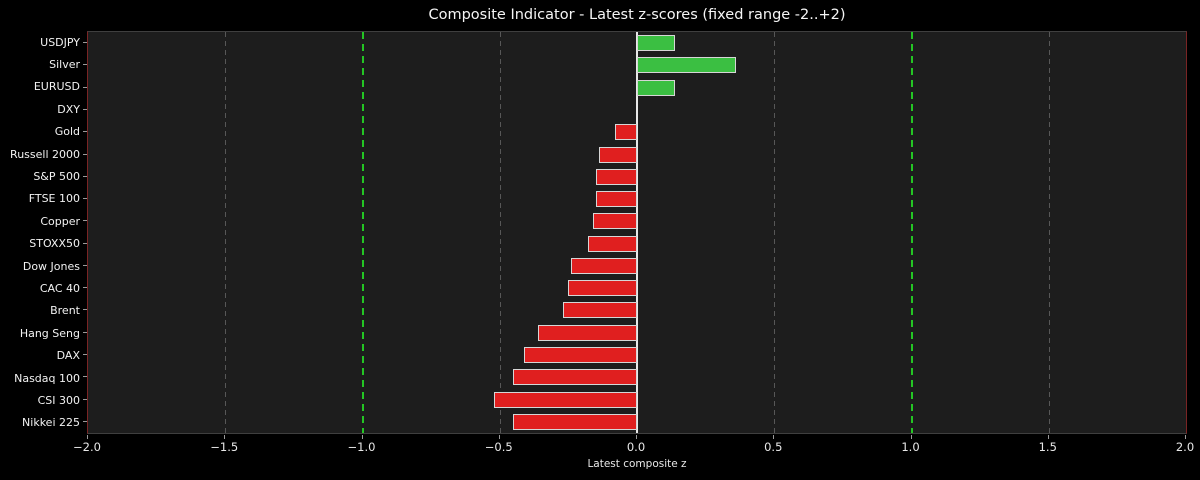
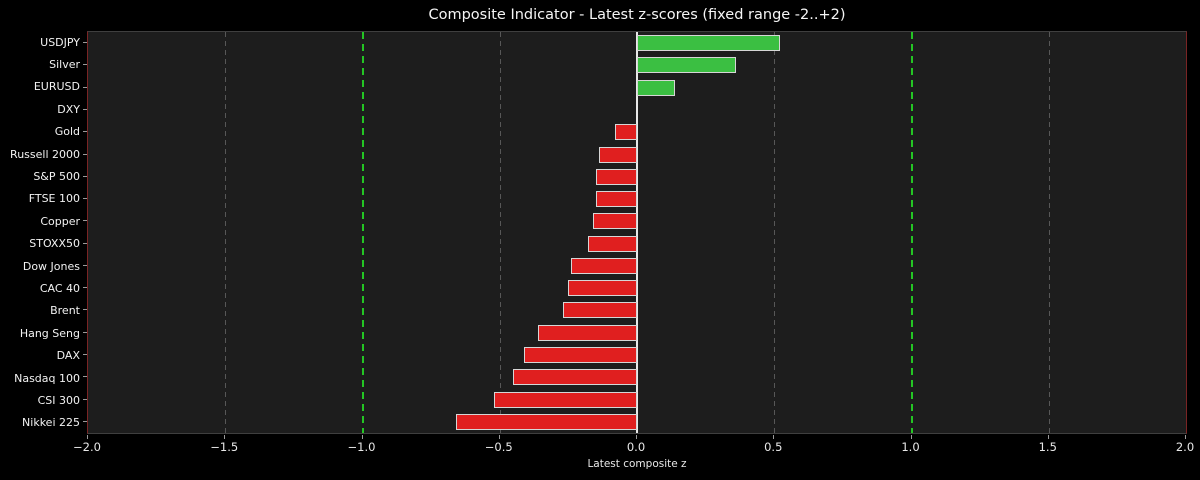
USDJPY: 0.14 -> 0.52
Nikkei 225: -0.45 -> -0.66
